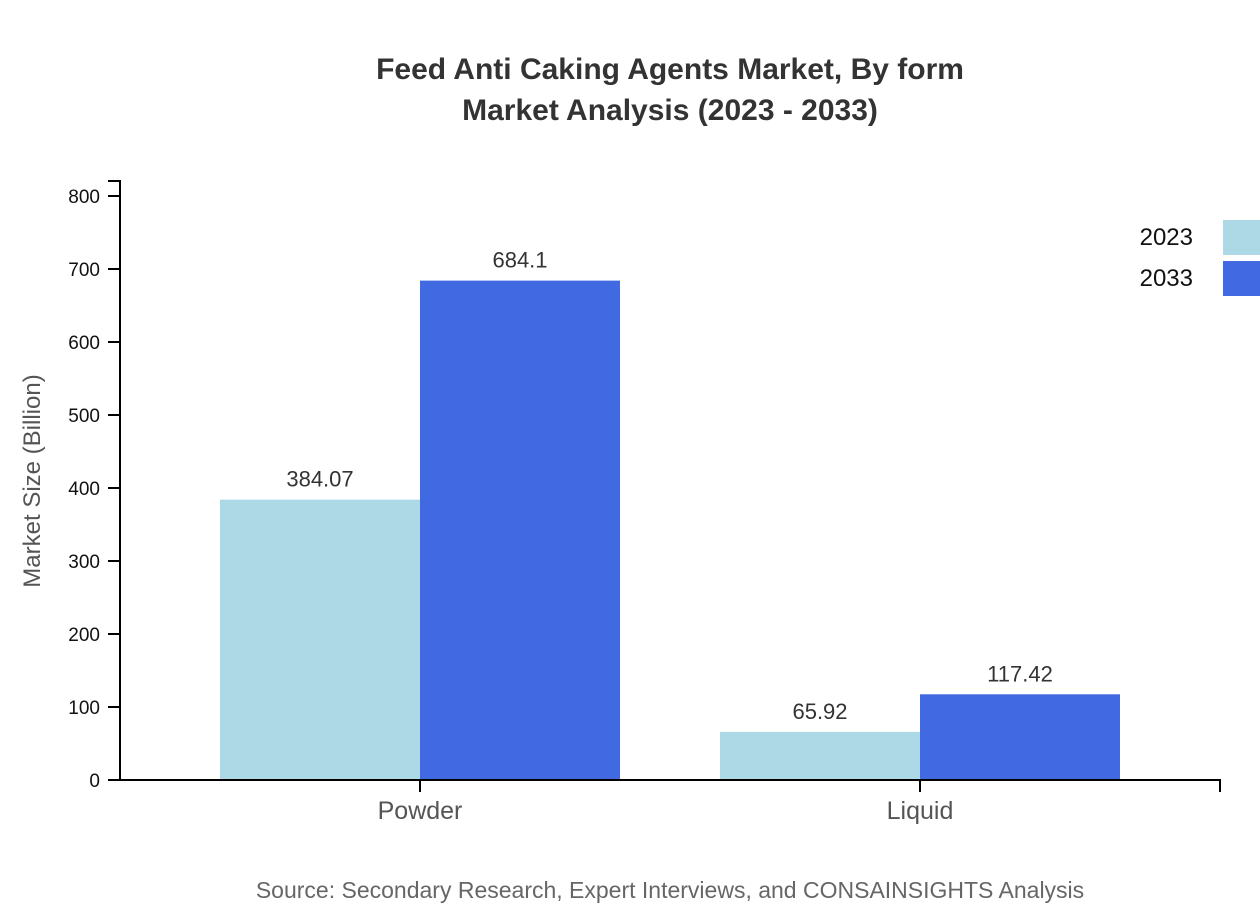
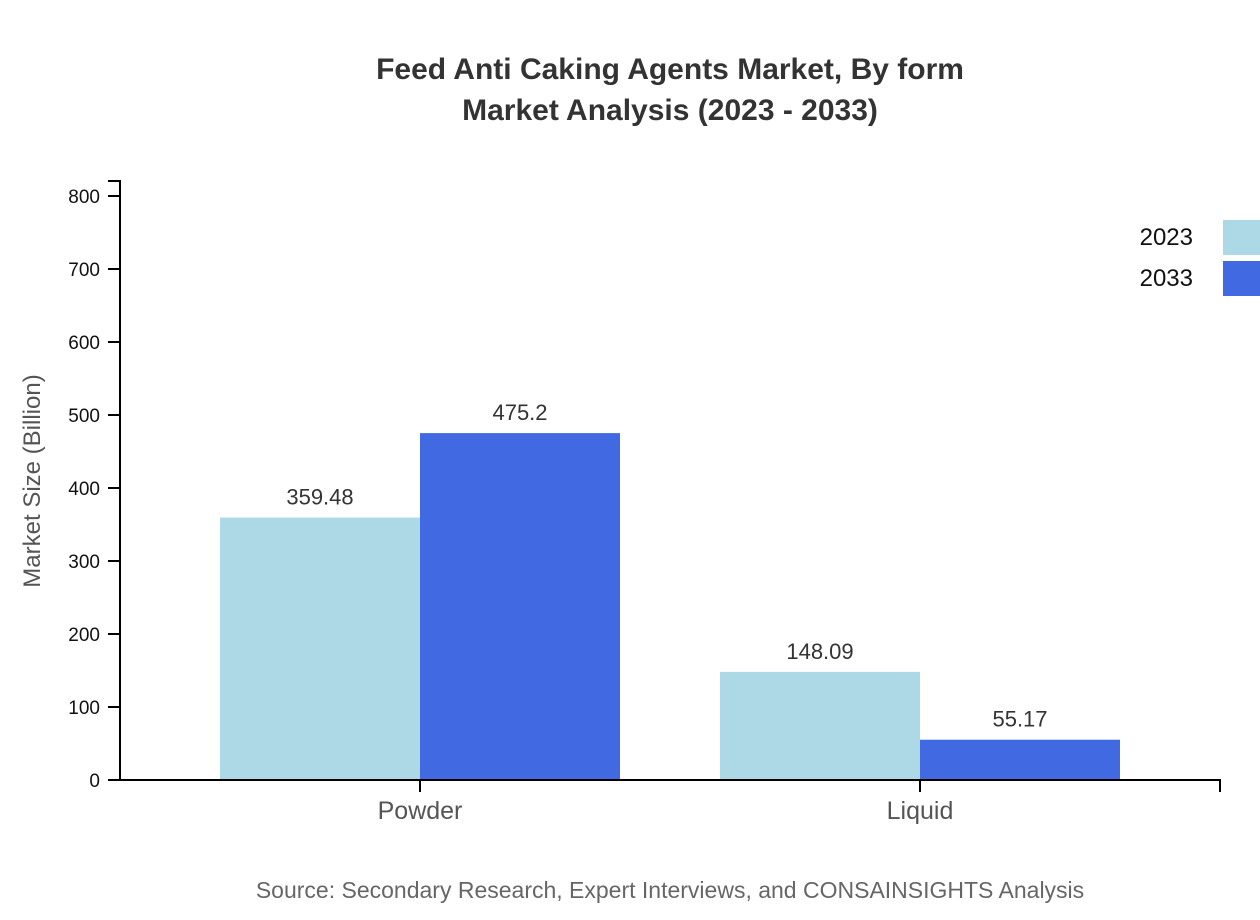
2023/Powder: 384.07 -> 359.48
2033/Powder: 684.1 -> 475.2
2023/Liquid: 65.92 -> 148.09
2033/Liquid: 117.42 -> 55.17
